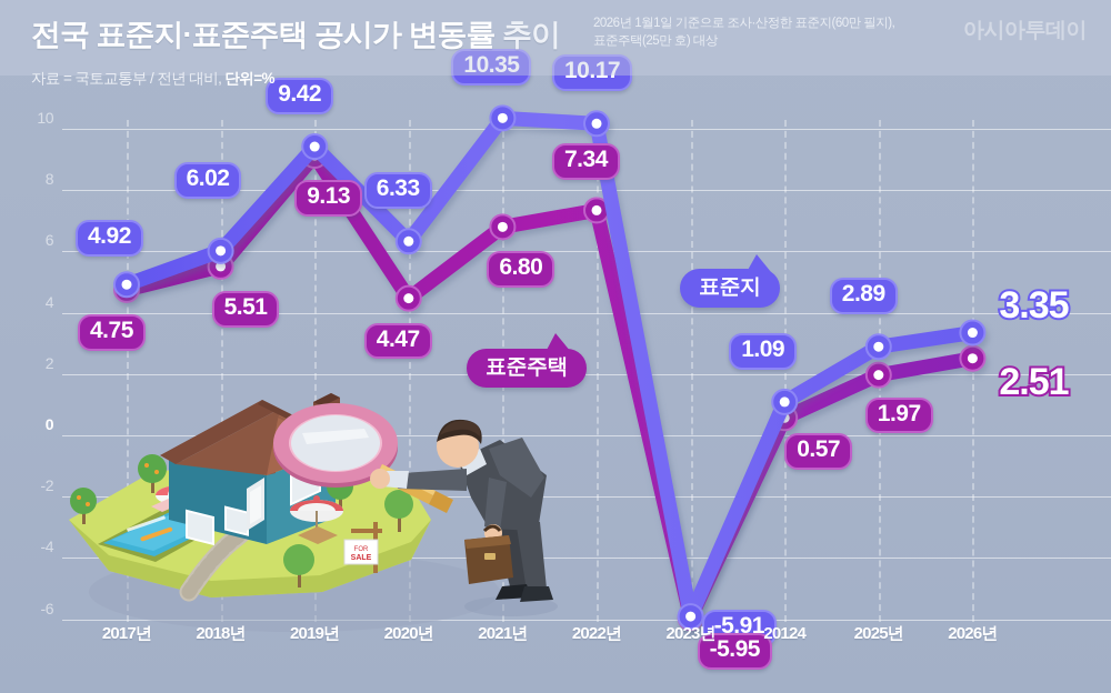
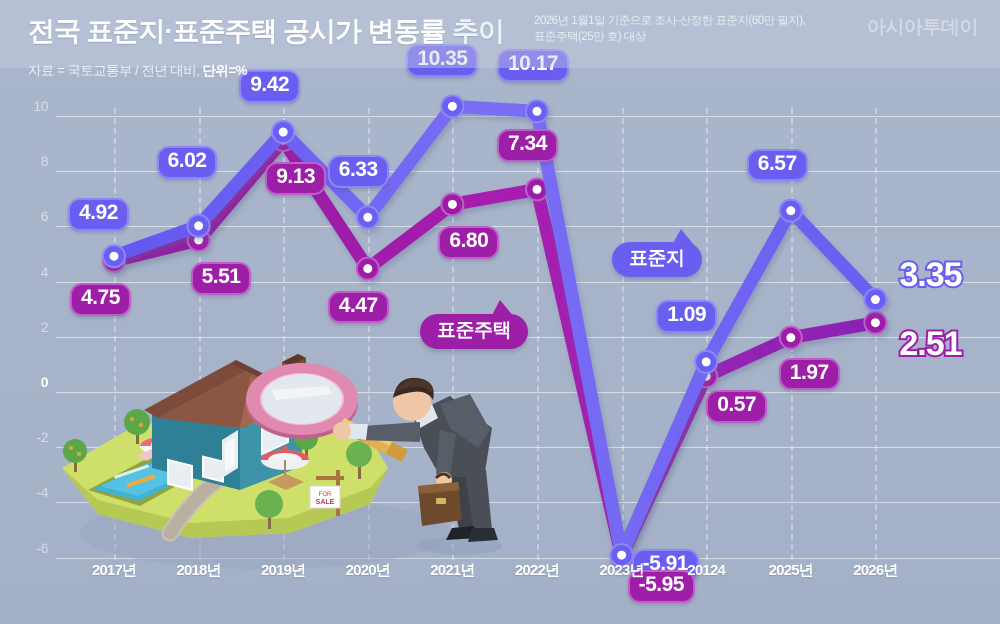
표준지/2025년: 2.89 -> 6.57
